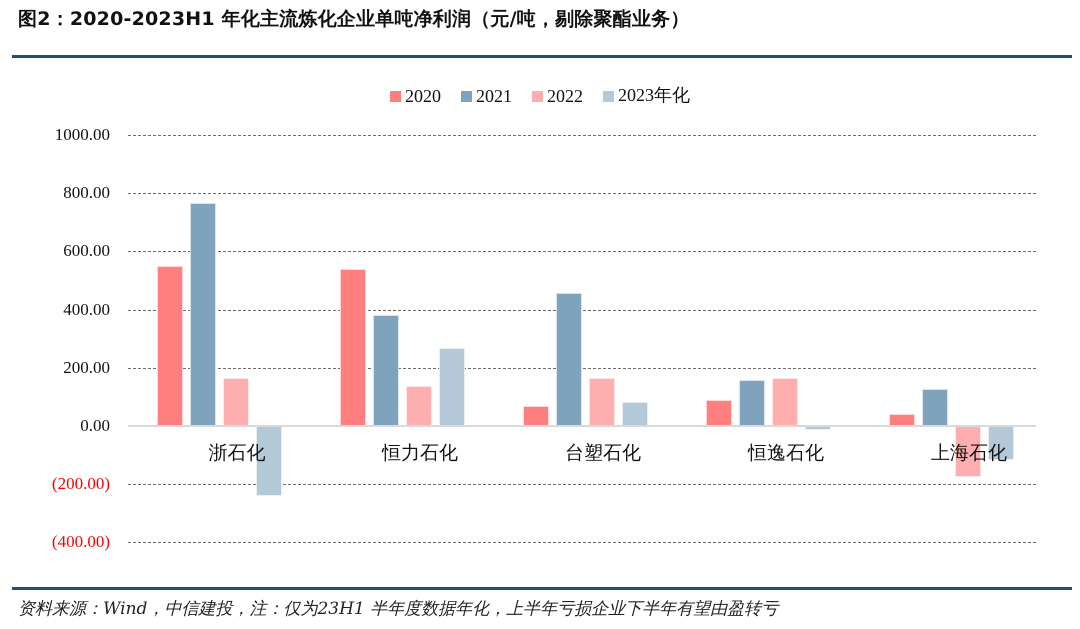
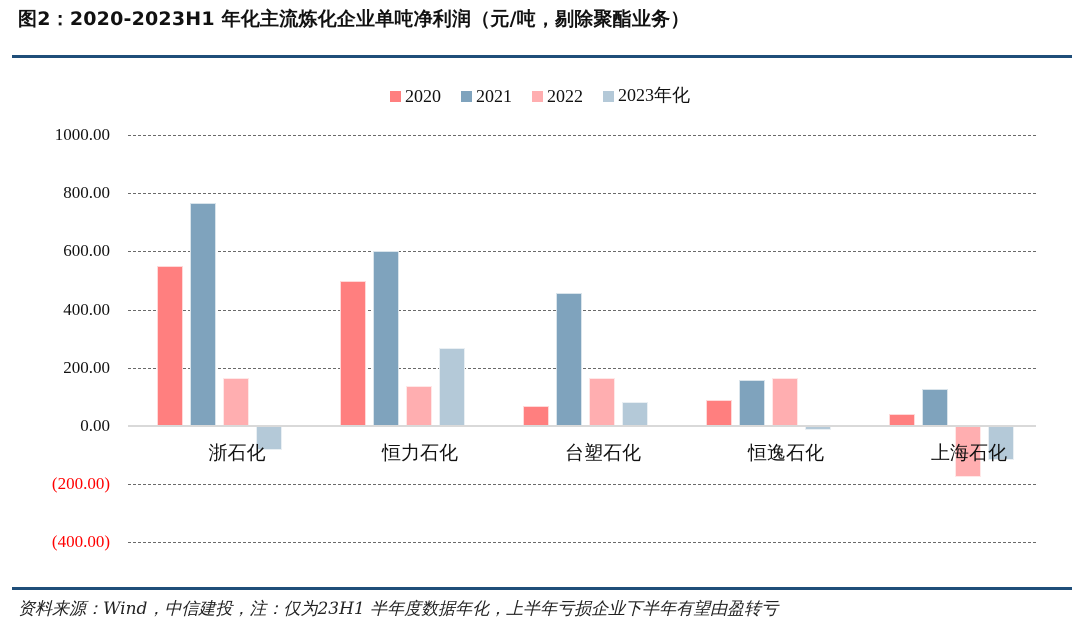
2023年化/浙石化: -240 -> -80
2020/恒力石化: 540 -> 500
2021/恒力石化: 380 -> 600
